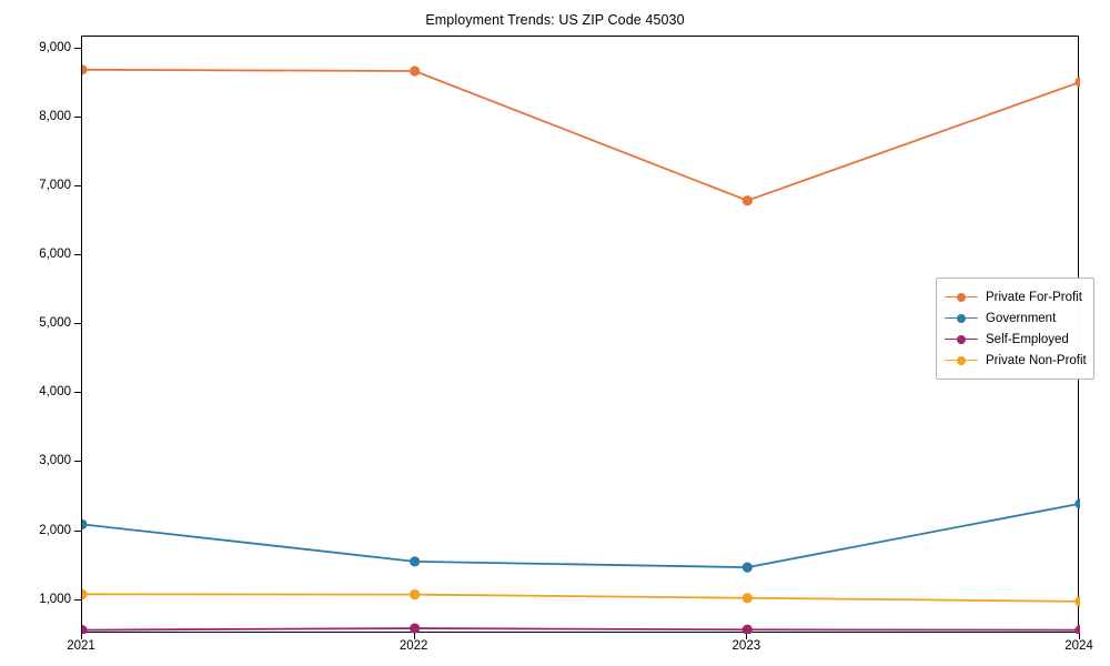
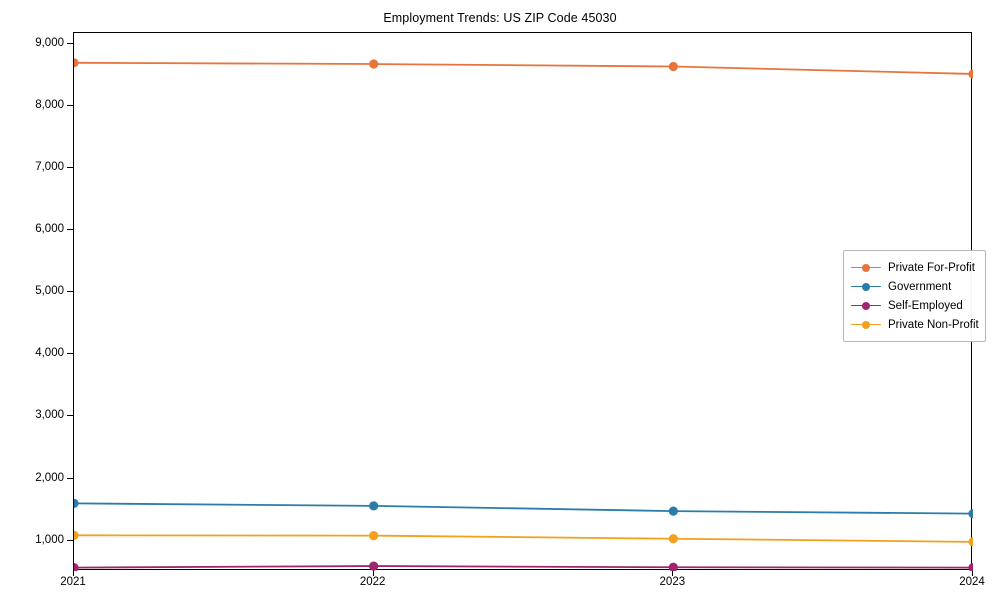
Government/2021: 2100 -> 1600
Private For-Profit/2023: 6800 -> 8600
Government/2024: 2400 -> 1400
